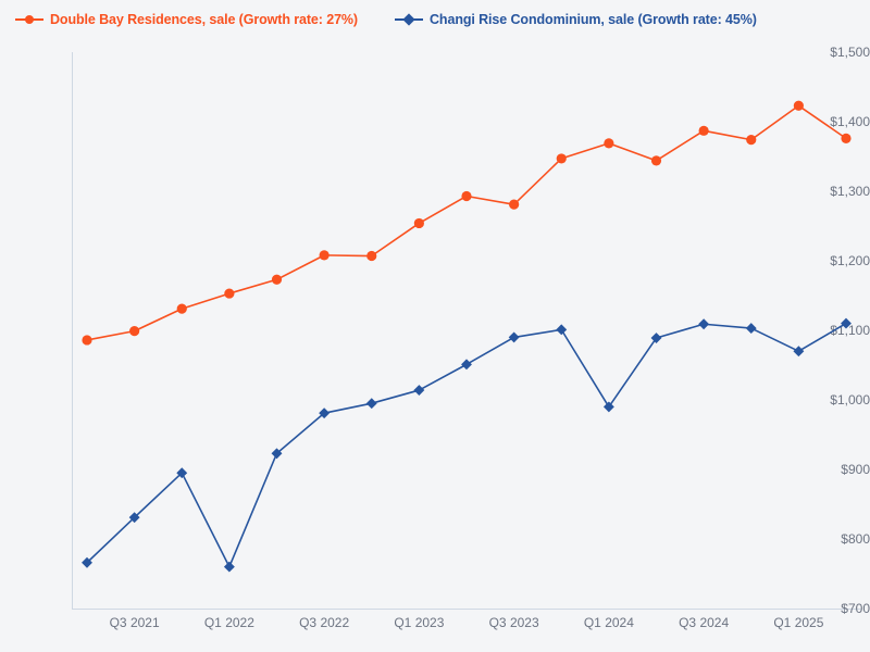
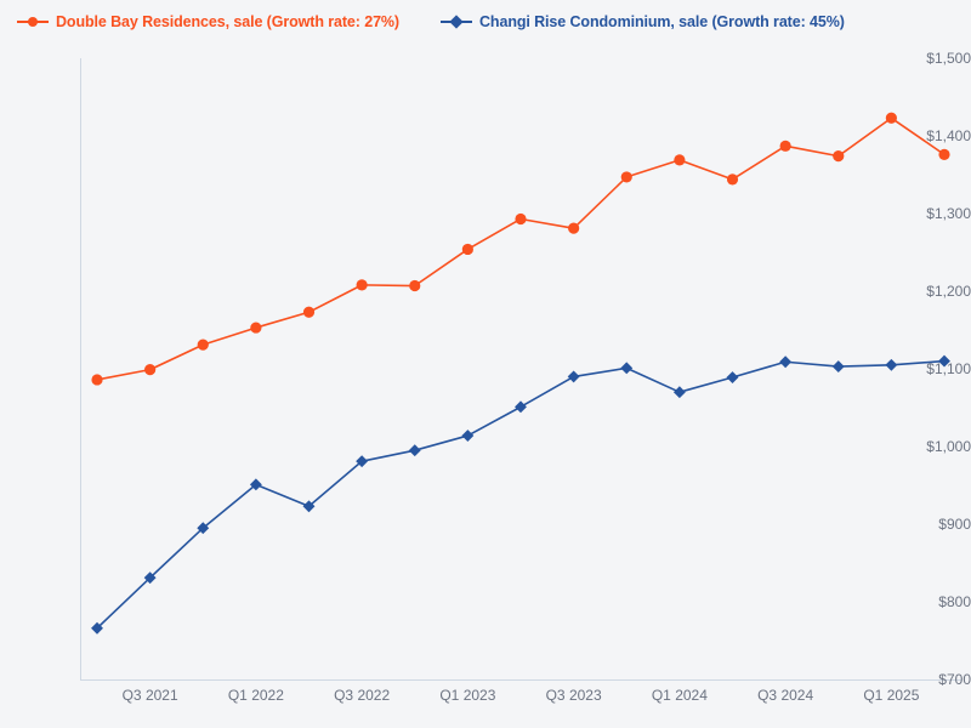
Changi Rise Condominium, sale (Growth rate: 45%)/Q1 2022: $760 -> $950
Changi Rise Condominium, sale (Growth rate: 45%)/Q1 2024: $990 -> $1070
Changi Rise Condominium, sale (Growth rate: 45%)/Q1 2025: $1070 -> $1100
